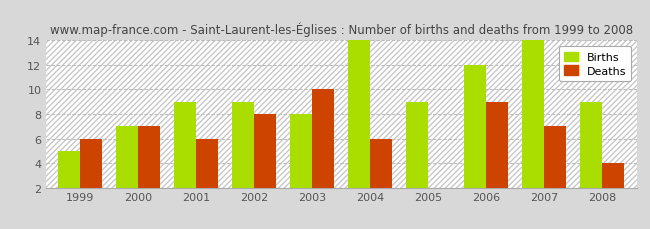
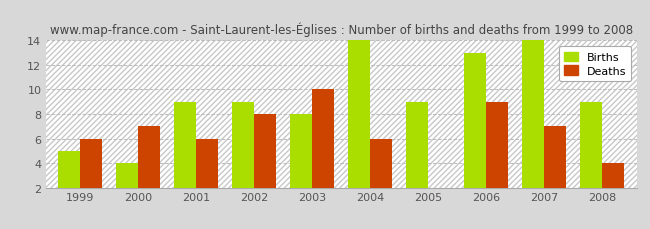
Births/2000: 7 -> 4
Births/2006: 12 -> 13
